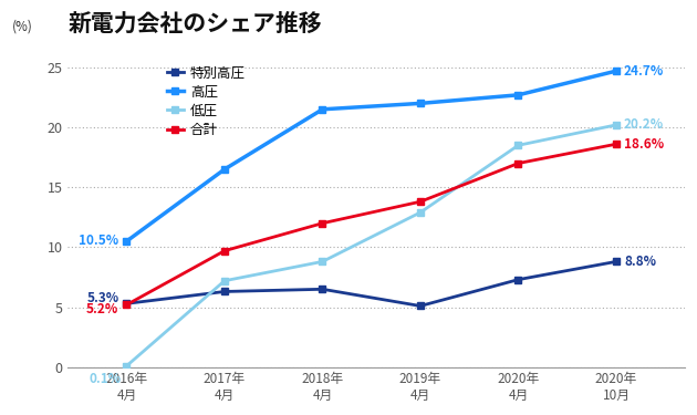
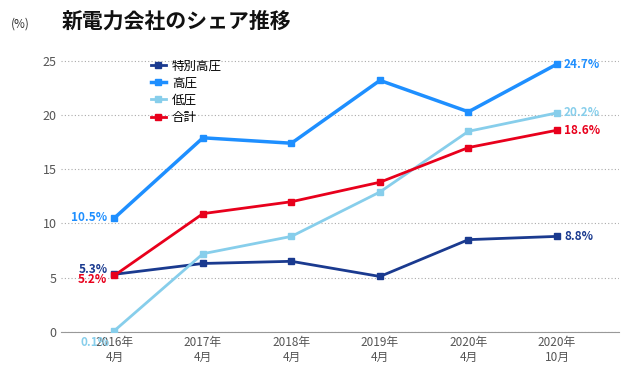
高圧/2017年 4月: 16.5 -> 17.9
合計/2017年 4月: 9.7 -> 10.9
高圧/2018年 4月: 21.5 -> 17.4
高圧/2019年 4月: 22.0 -> 23.2
特別高圧/2020年 4月: 7.3 -> 8.5
高圧/2020年 4月: 22.7 -> 20.3
